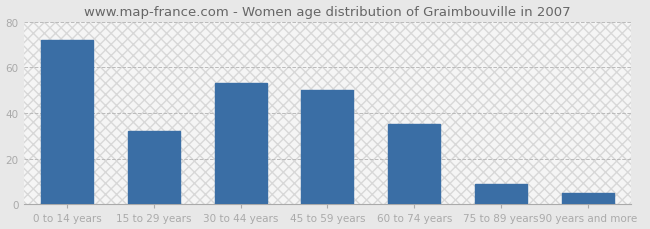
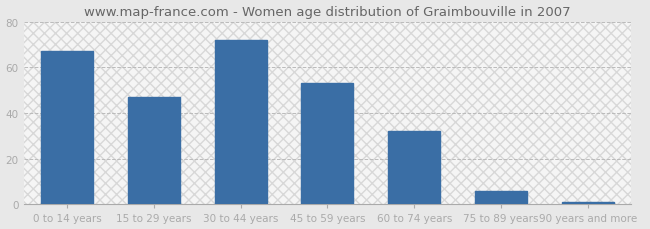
0 to 14 years: 72 -> 67
15 to 29 years: 32 -> 47
30 to 44 years: 53 -> 72
45 to 59 years: 50 -> 53
60 to 74 years: 35 -> 32
75 to 89 years: 9 -> 6
90 years and more: 5 -> 1
